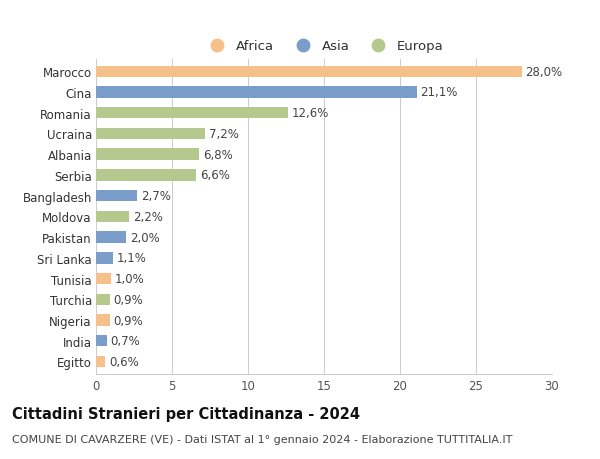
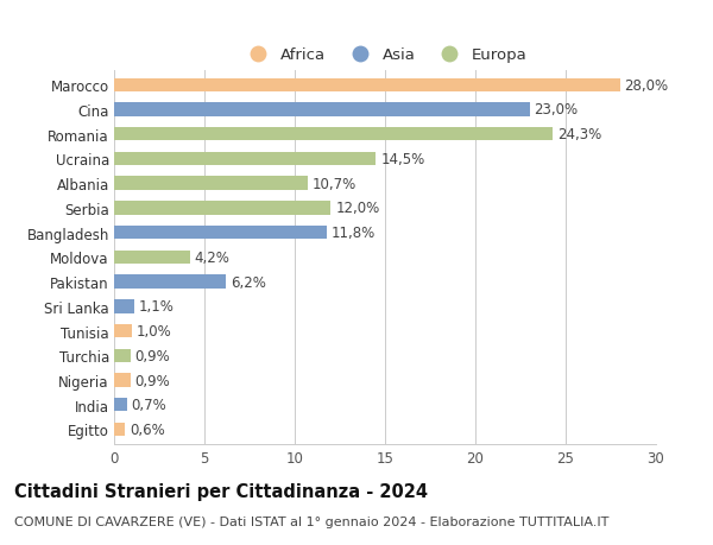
Cina: 21,1% -> 23,0%
Romania: 12,6% -> 24,3%
Ucraina: 7,2% -> 14,5%
Albania: 6,8% -> 10,7%
Serbia: 6,6% -> 12,0%
Bangladesh: 2,7% -> 11,8%
Moldova: 2,2% -> 4,2%
Pakistan: 2,0% -> 6,2%
